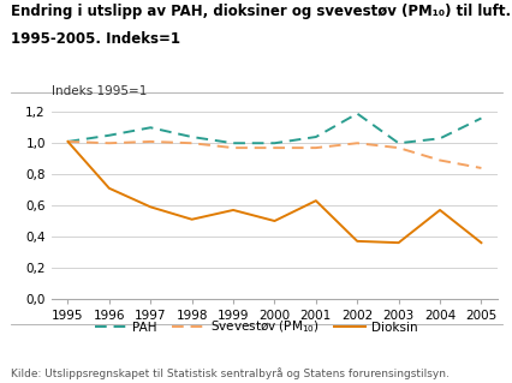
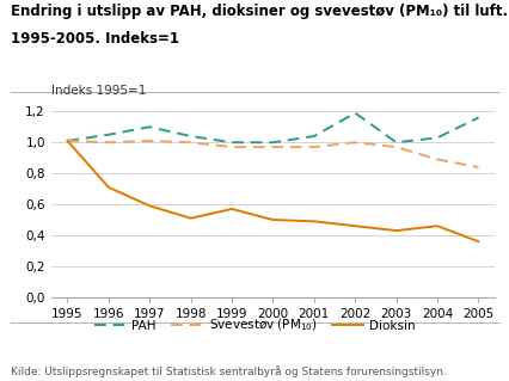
Dioksin/2001: 0,63 -> 0,49
Dioksin/2002: 0,37 -> 0,46
Dioksin/2003: 0,36 -> 0,43
Dioksin/2004: 0,57 -> 0,46
